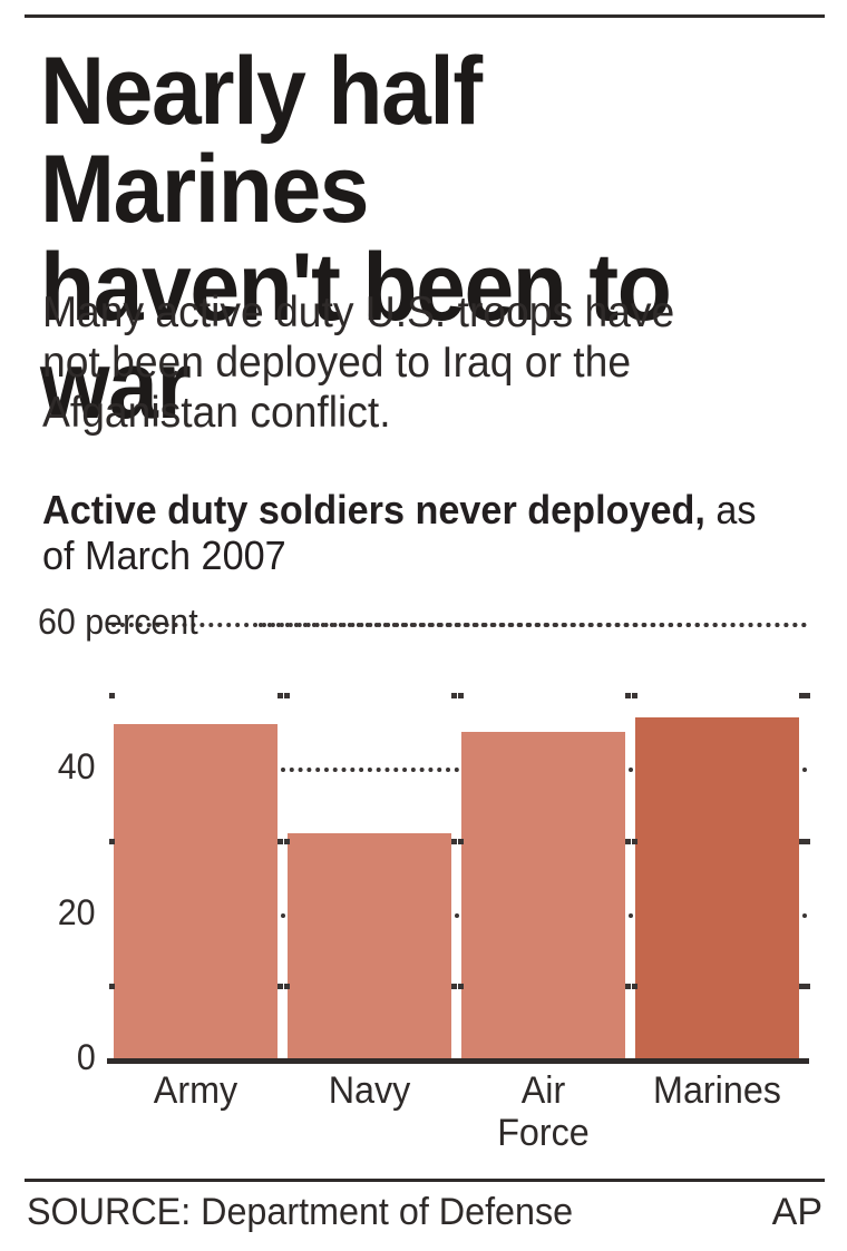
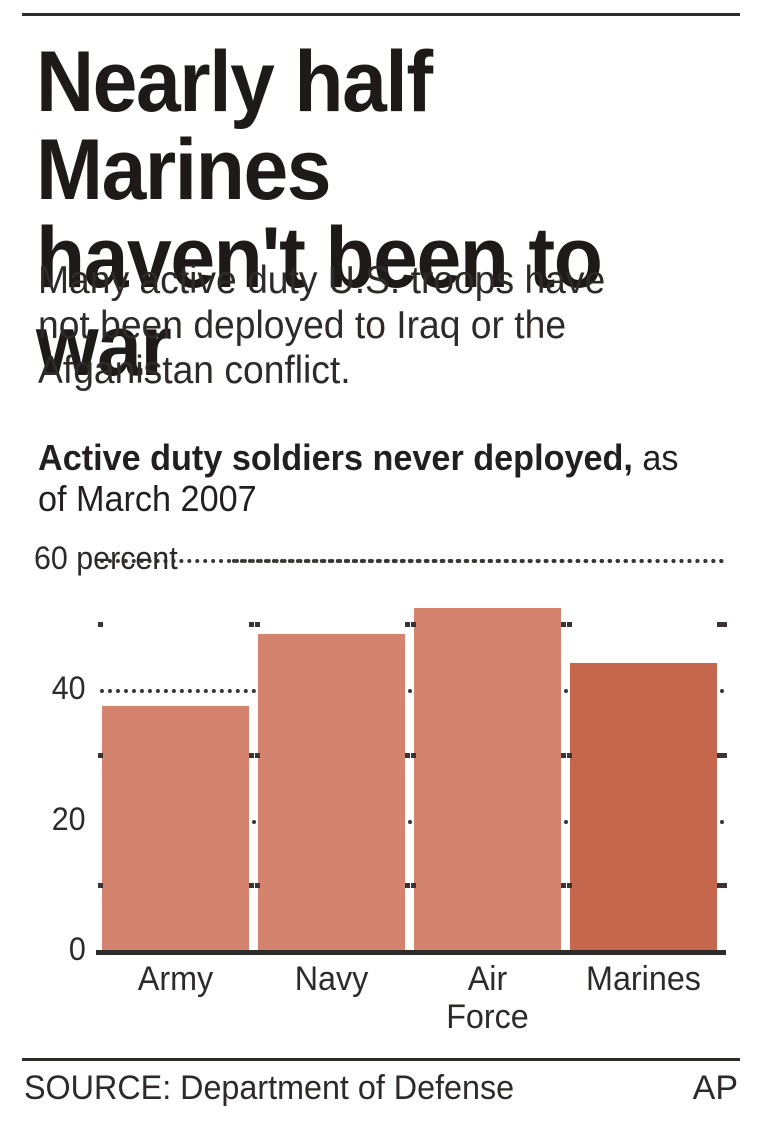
Army: 46 -> 38
Navy: 31 -> 48
Air Force: 45 -> 52
Marines: 47 -> 44
